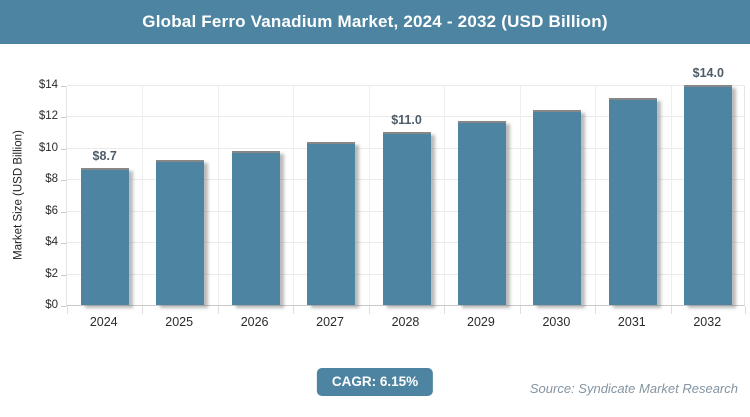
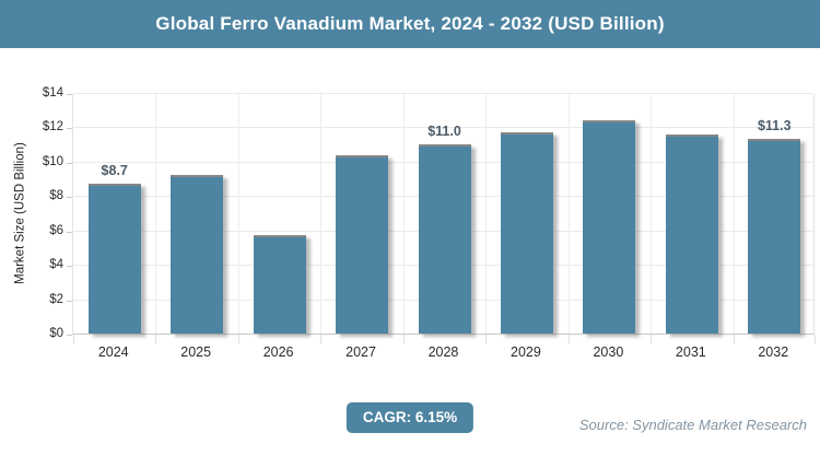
2026: $9.8 -> $5.7
2031: $13.2 -> $11.6
2032: $14.0 -> $11.3
